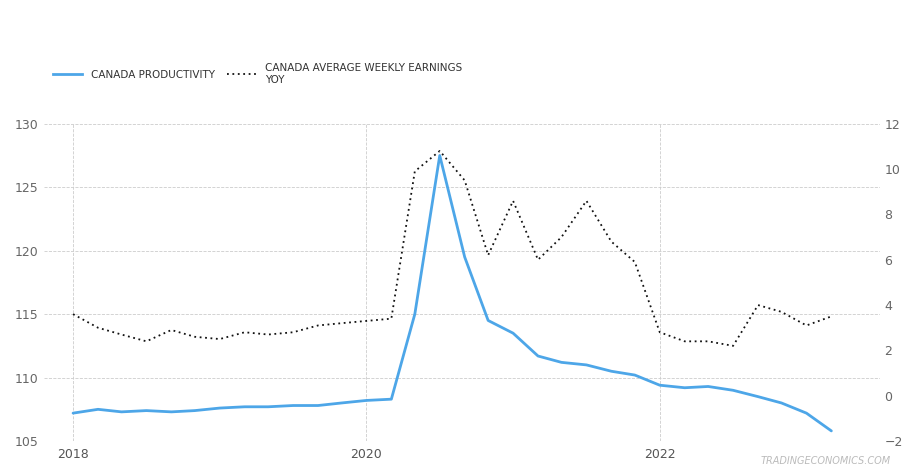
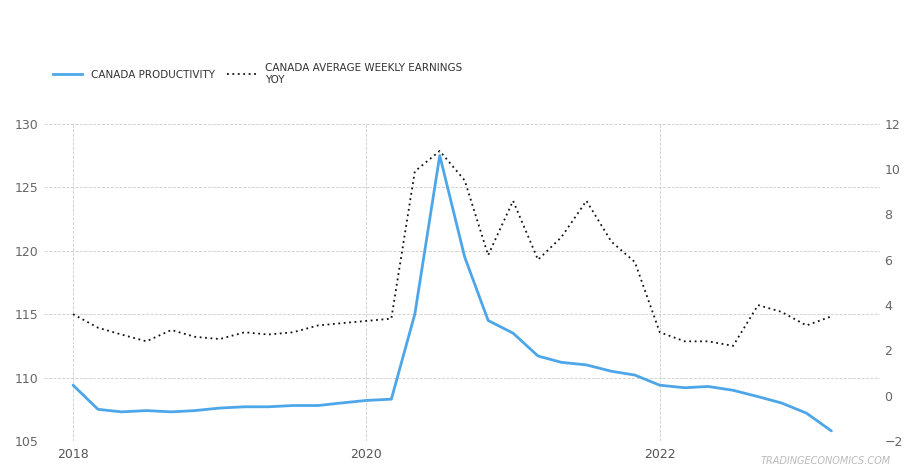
CANADA PRODUCTIVITY/2018: 107.2 -> 109.4
